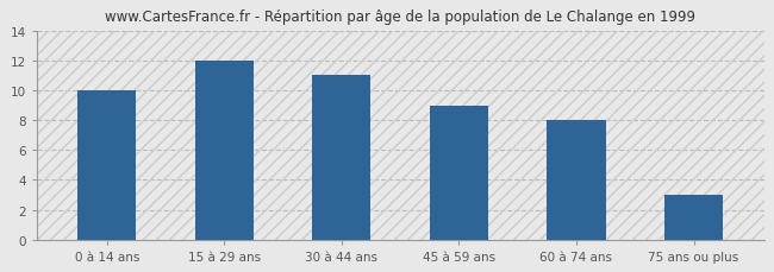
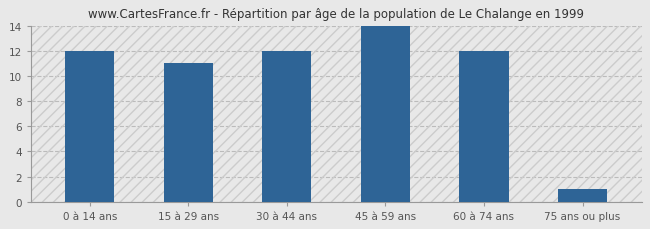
0 à 14 ans: 10 -> 12
15 à 29 ans: 12 -> 11
30 à 44 ans: 11 -> 12
45 à 59 ans: 9 -> 14
60 à 74 ans: 8 -> 12
75 ans ou plus: 3 -> 1
